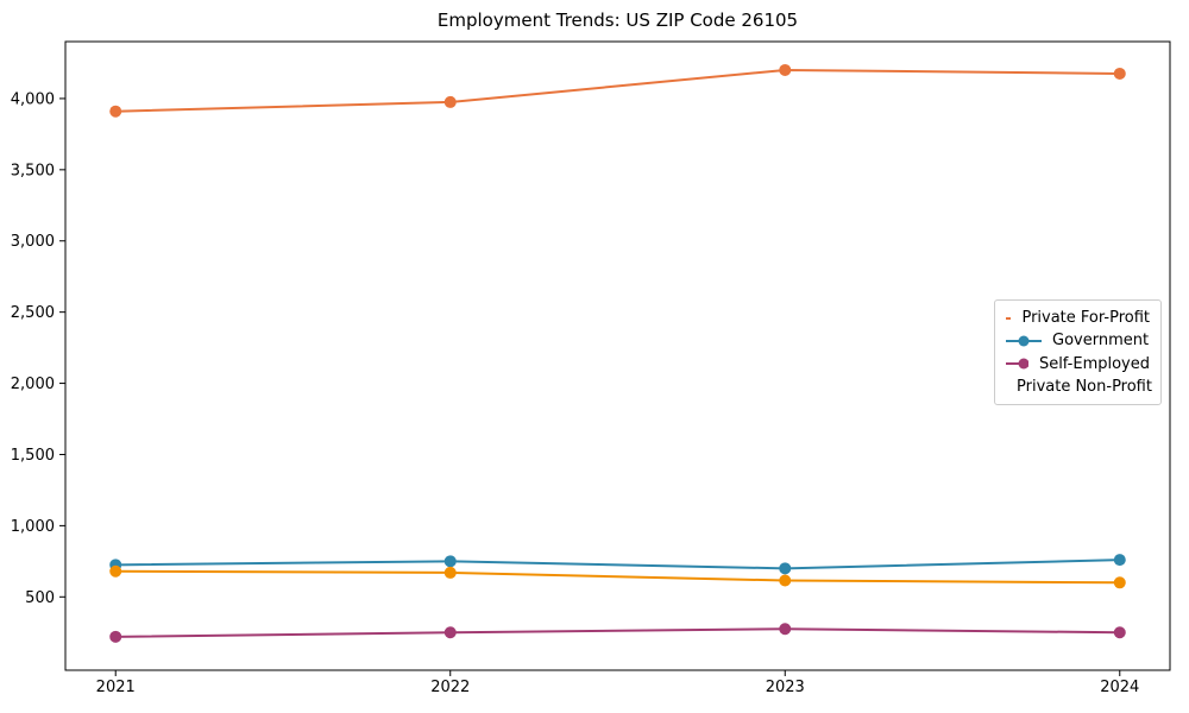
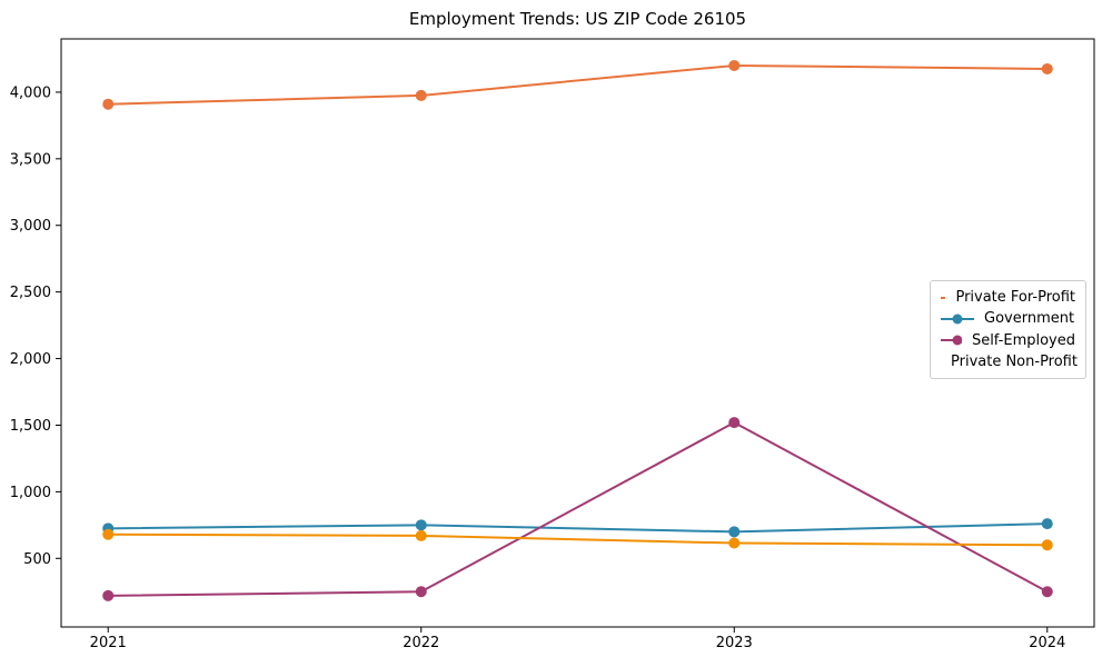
Self-Employed/2023: 280 -> 1520
